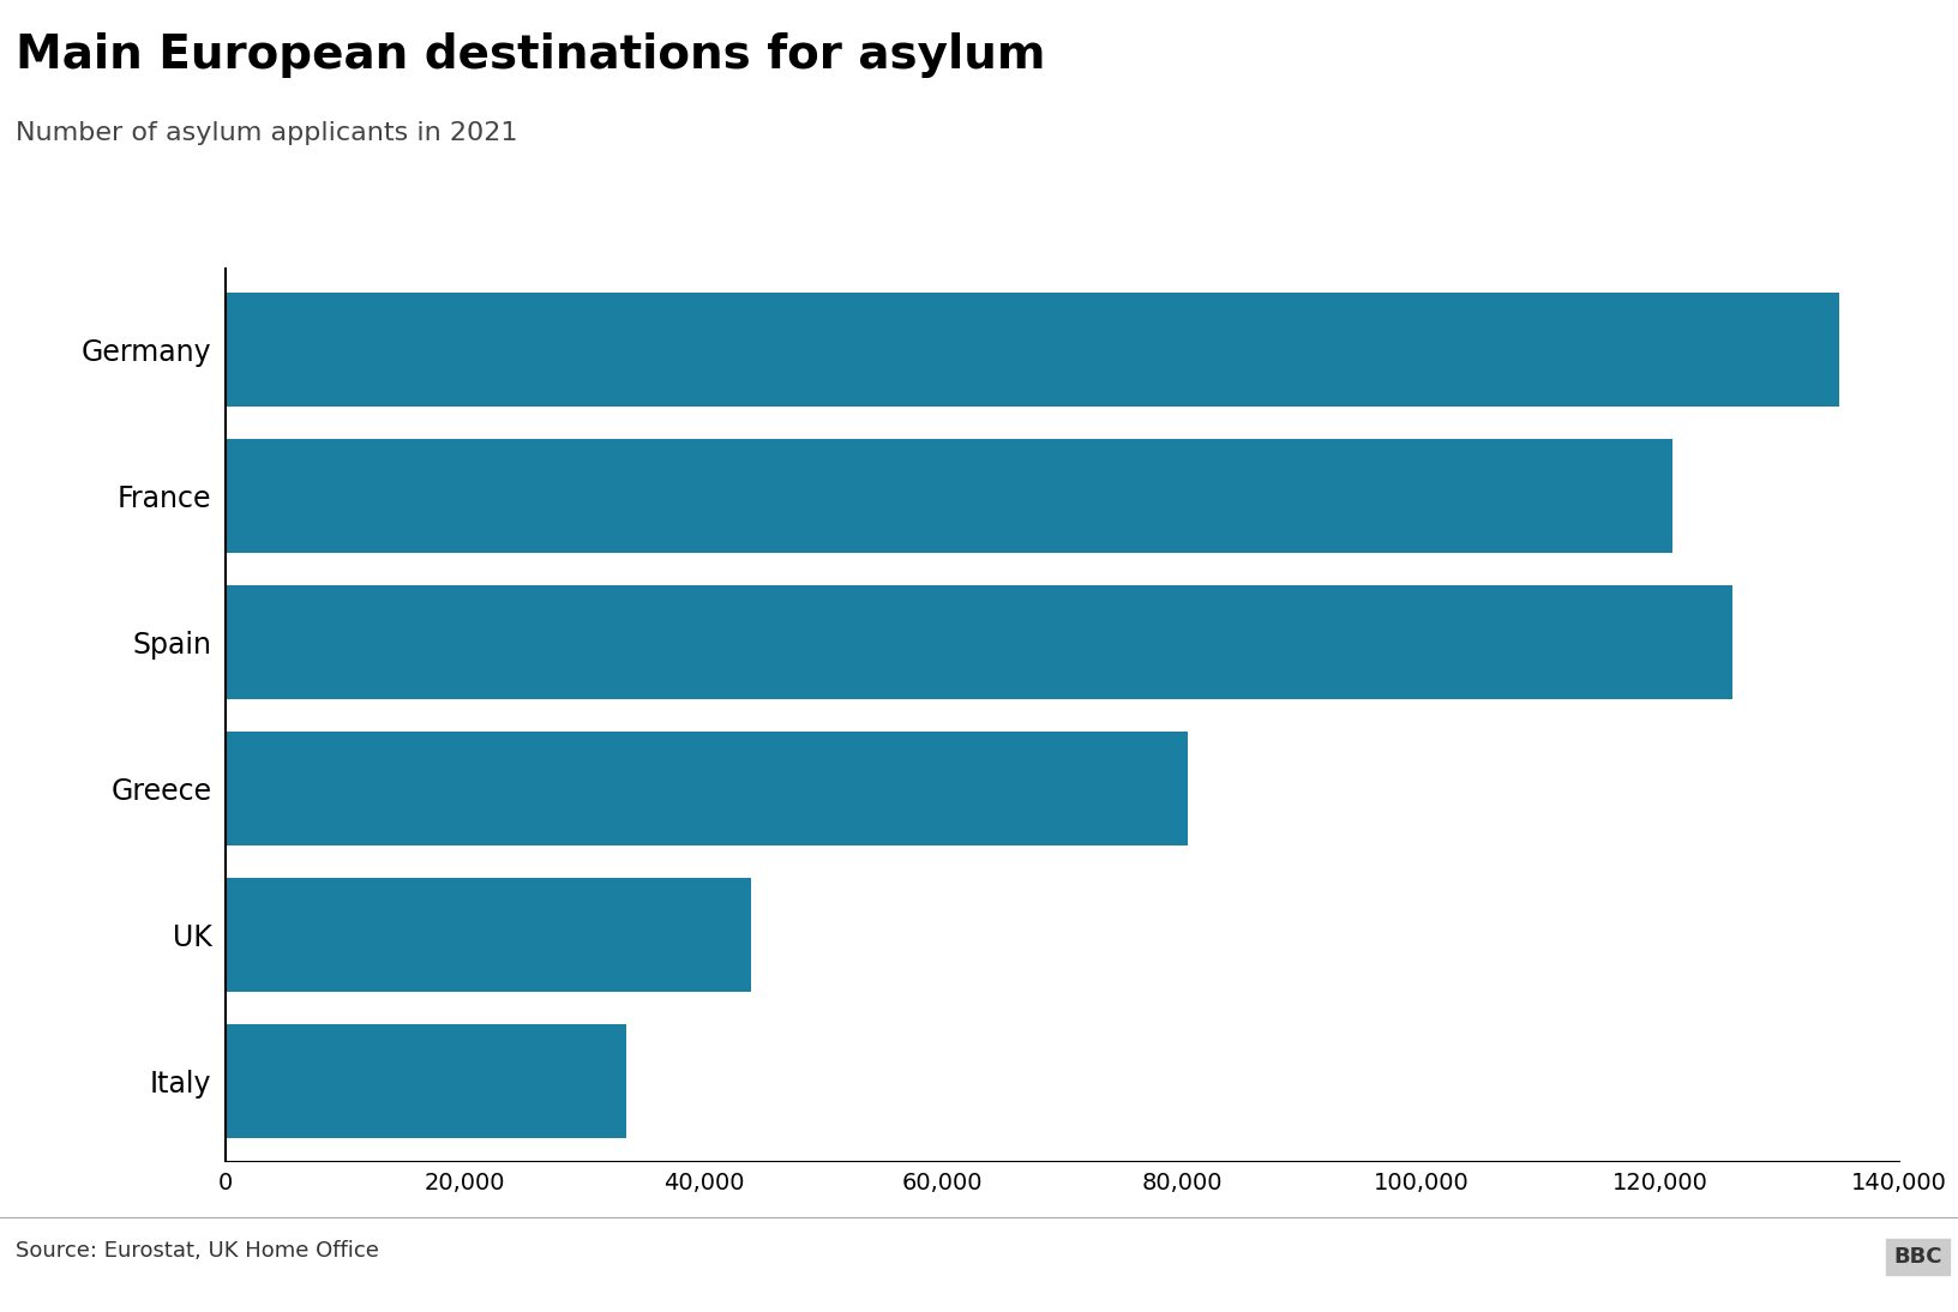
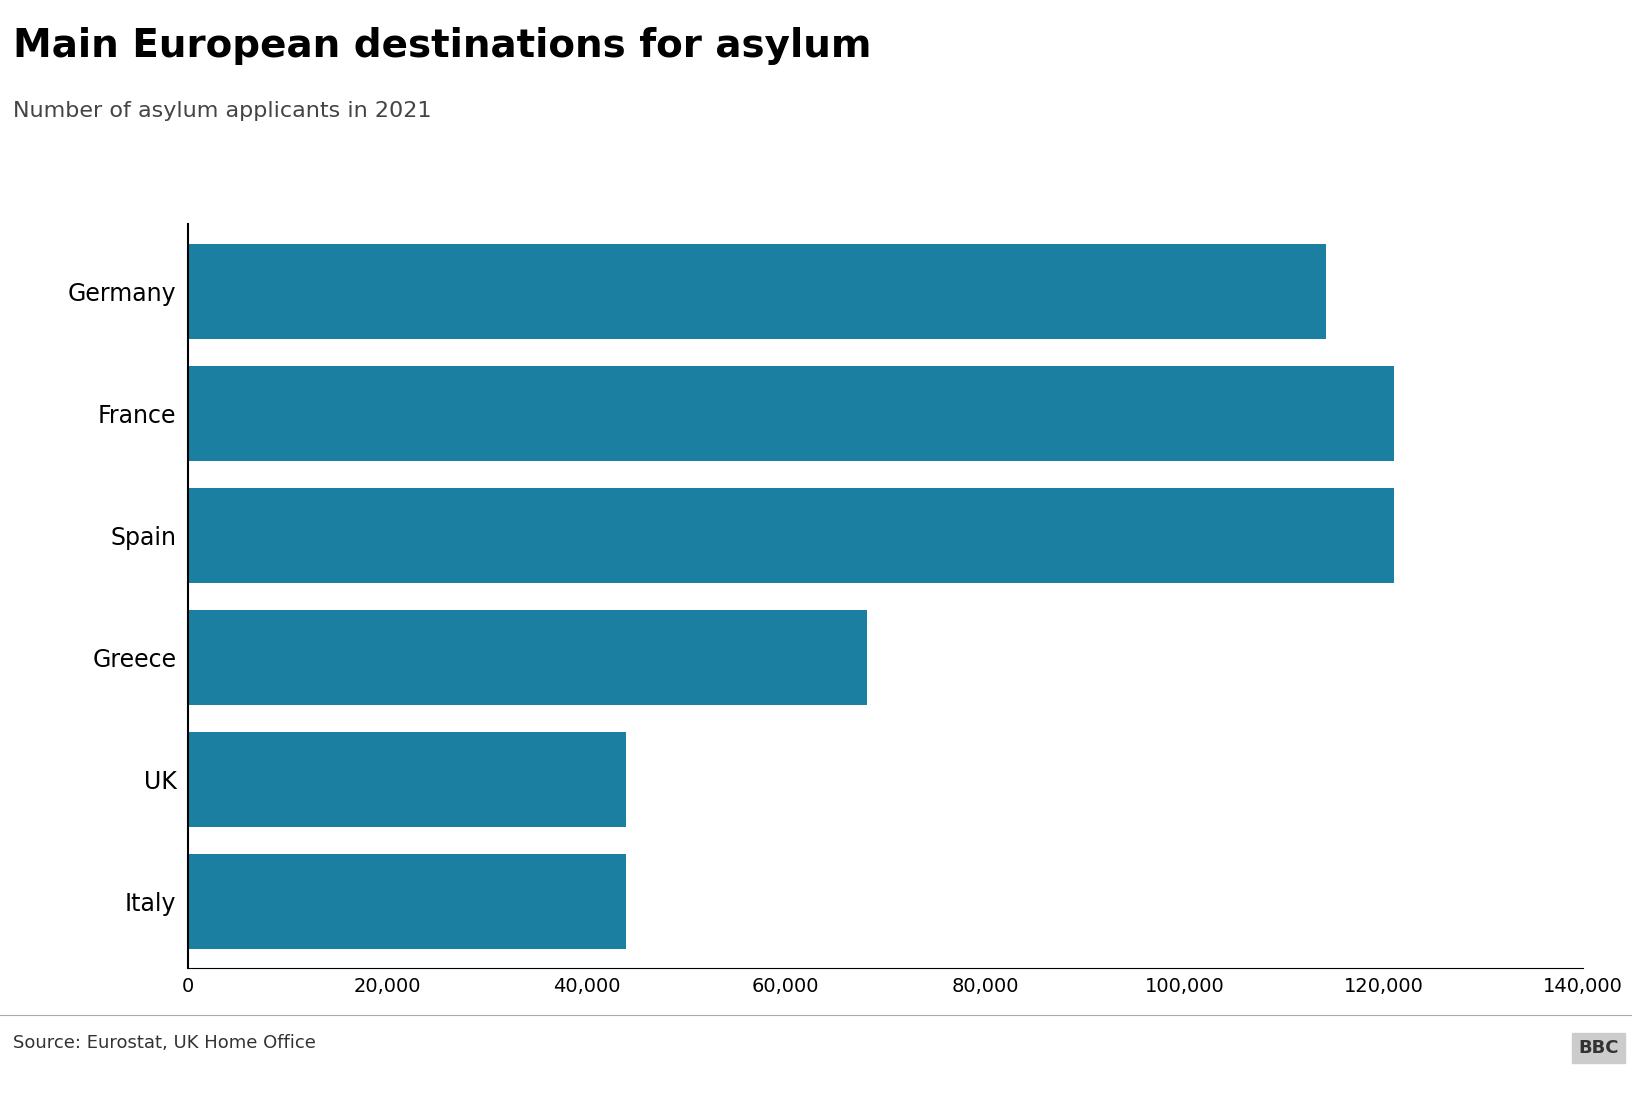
Germany: 135,000 -> 114,200
Spain: 126,000 -> 121,000
Greece: 80,500 -> 68,200
Italy: 33,500 -> 44,000
